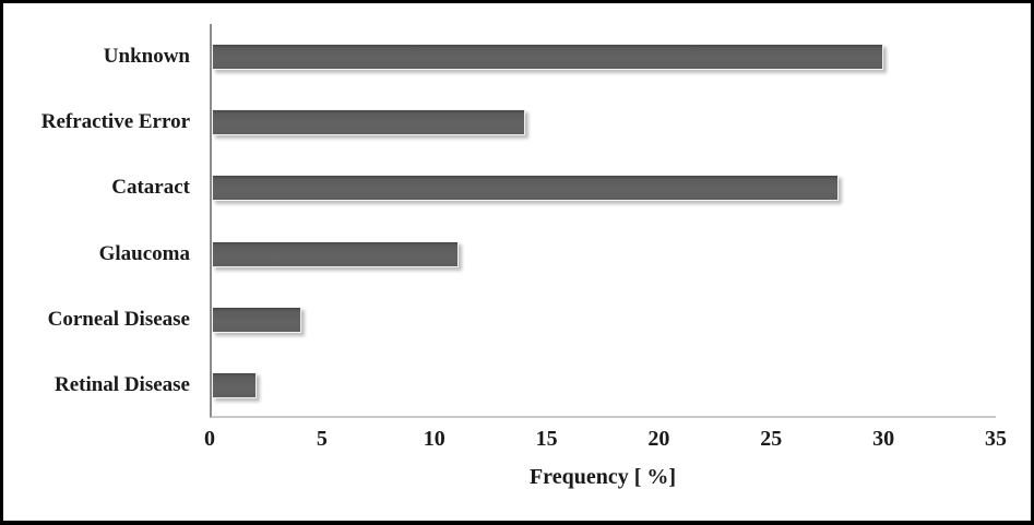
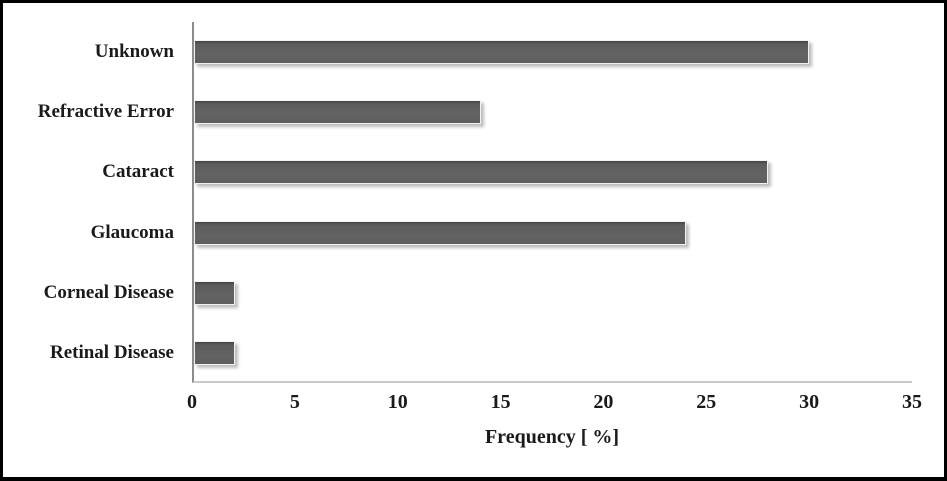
Glaucoma: 11 -> 24
Corneal Disease: 4 -> 2
